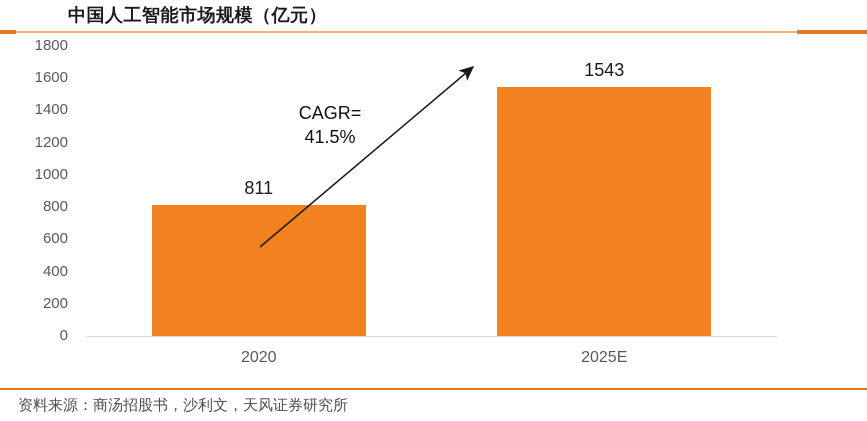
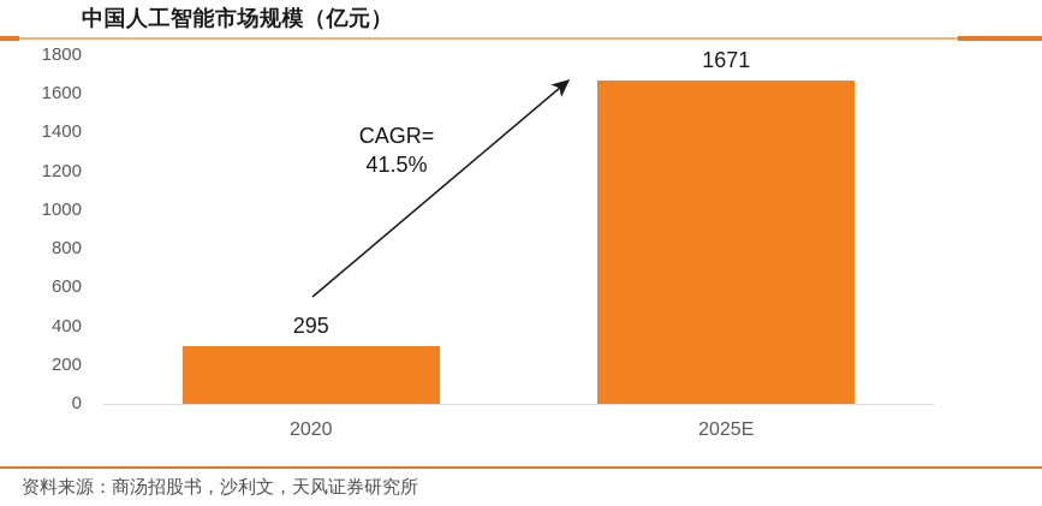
2020: 811 -> 295
2025E: 1543 -> 1671
